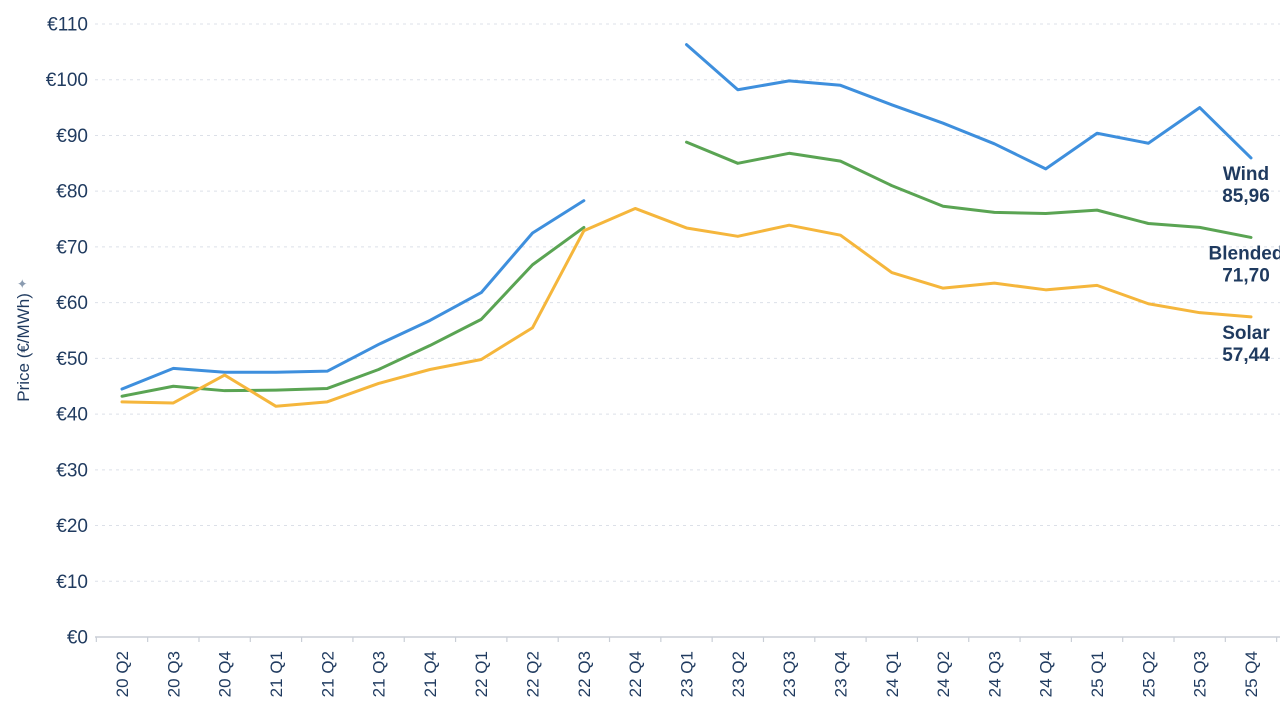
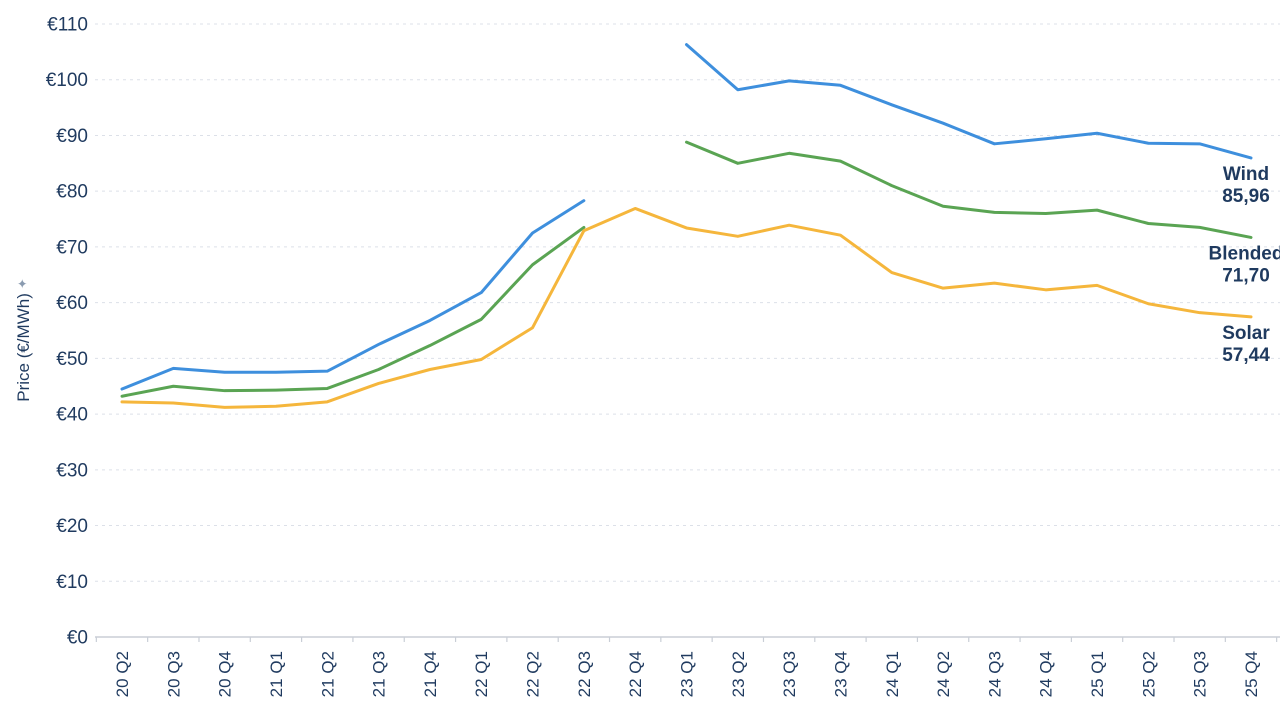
Solar/20 Q4: €47 -> €41
Wind/24 Q4: €84 -> €89
Wind/25 Q3: €95 -> €88
